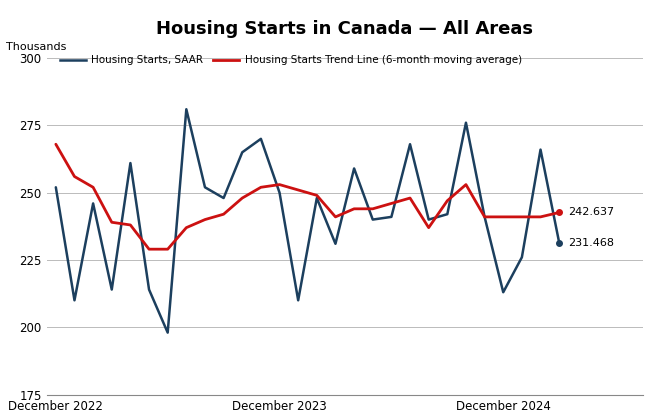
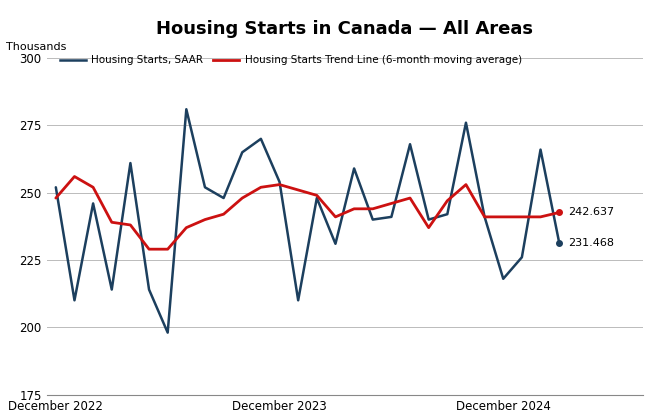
Housing Starts Trend Line (6-month moving average)/December 2022: 268.0 -> 248.0
Housing Starts, SAAR/December 2023: 250.0 -> 254.0
Housing Starts, SAAR/December 2024: 213.0 -> 218.0
